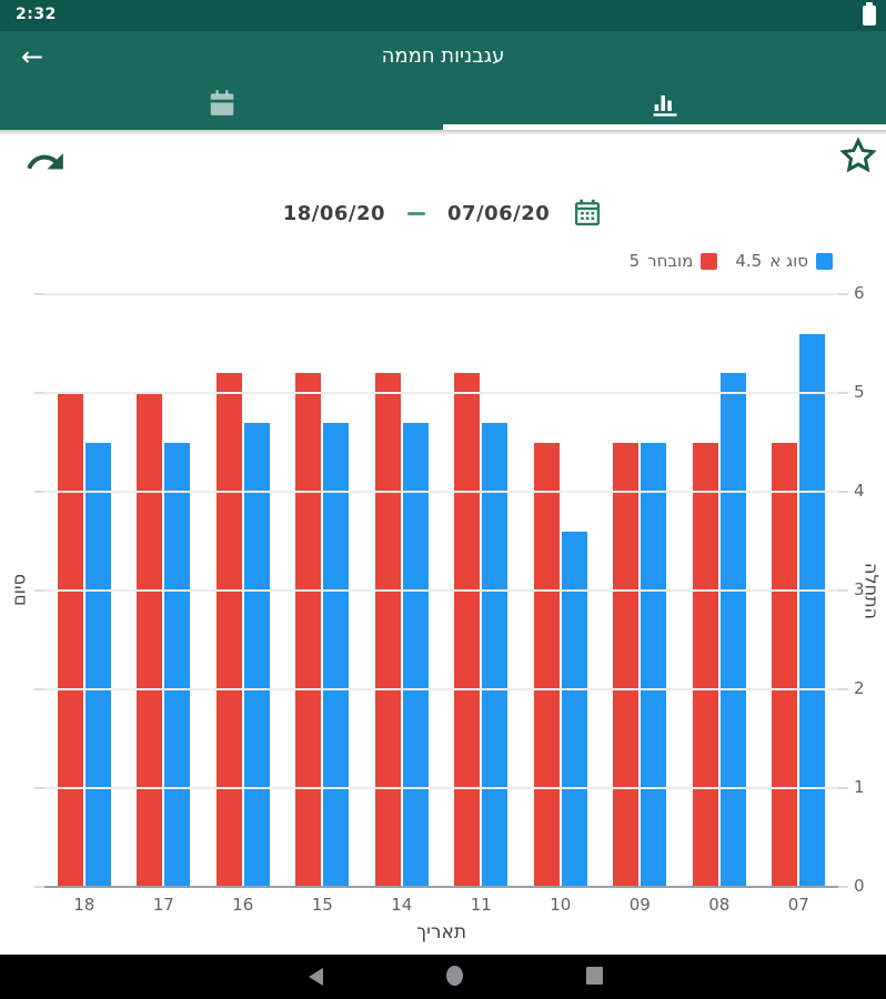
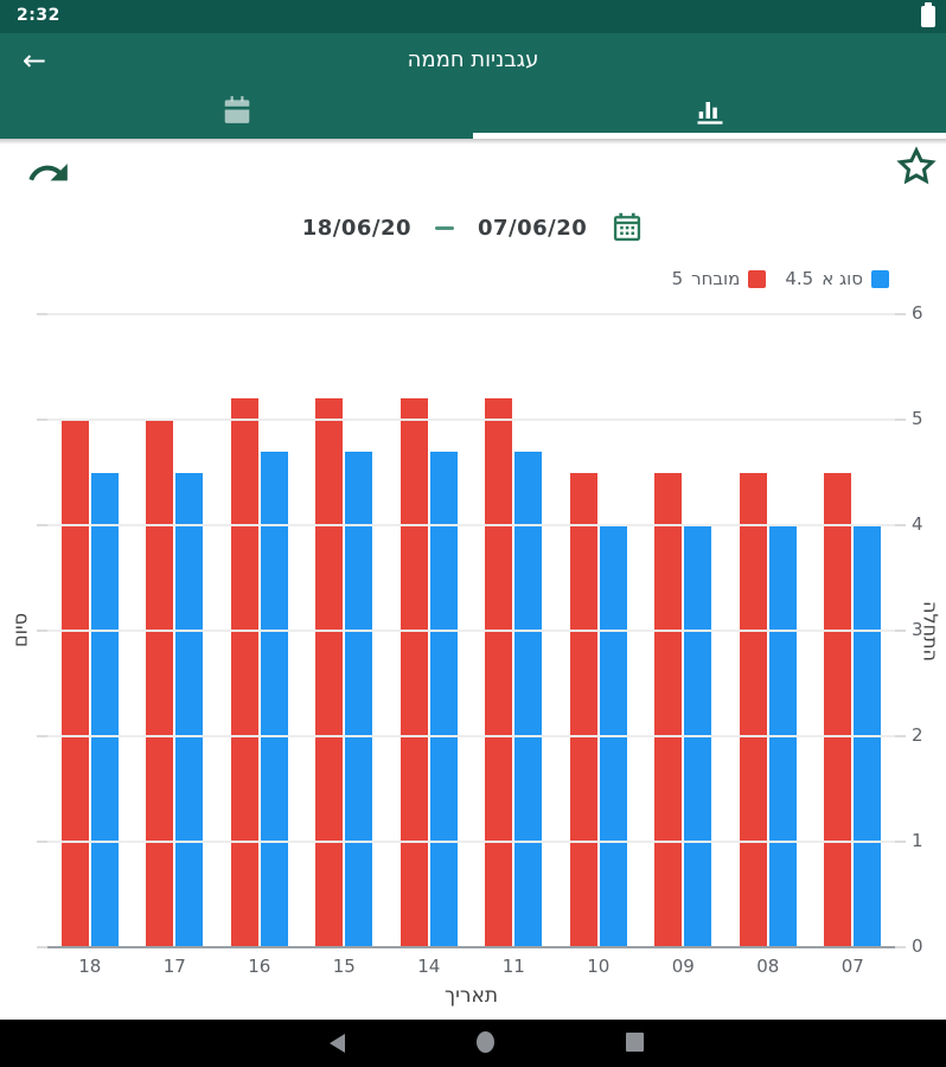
סוג א/10: 3.6 -> 4.0
סוג א/09: 4.5 -> 4.0
סוג א/08: 5.2 -> 4.0
סוג א/07: 5.6 -> 4.0
